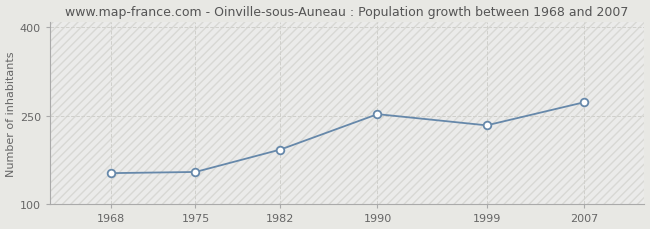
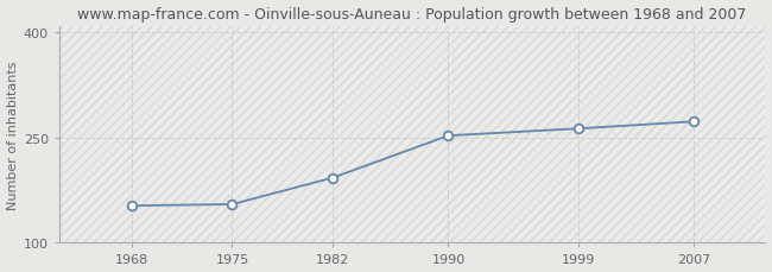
1999: 234 -> 263
